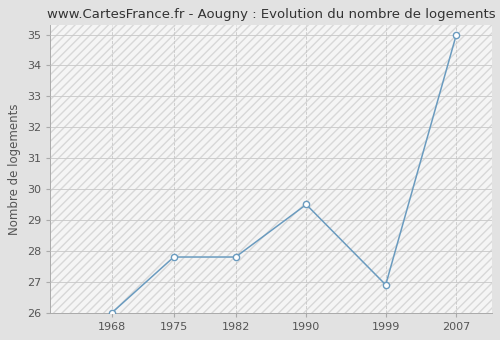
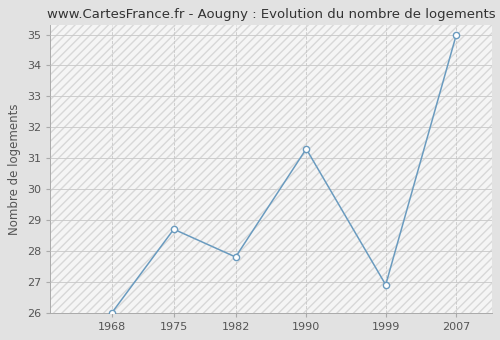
1975: 27.8 -> 28.7
1990: 29.5 -> 31.3
